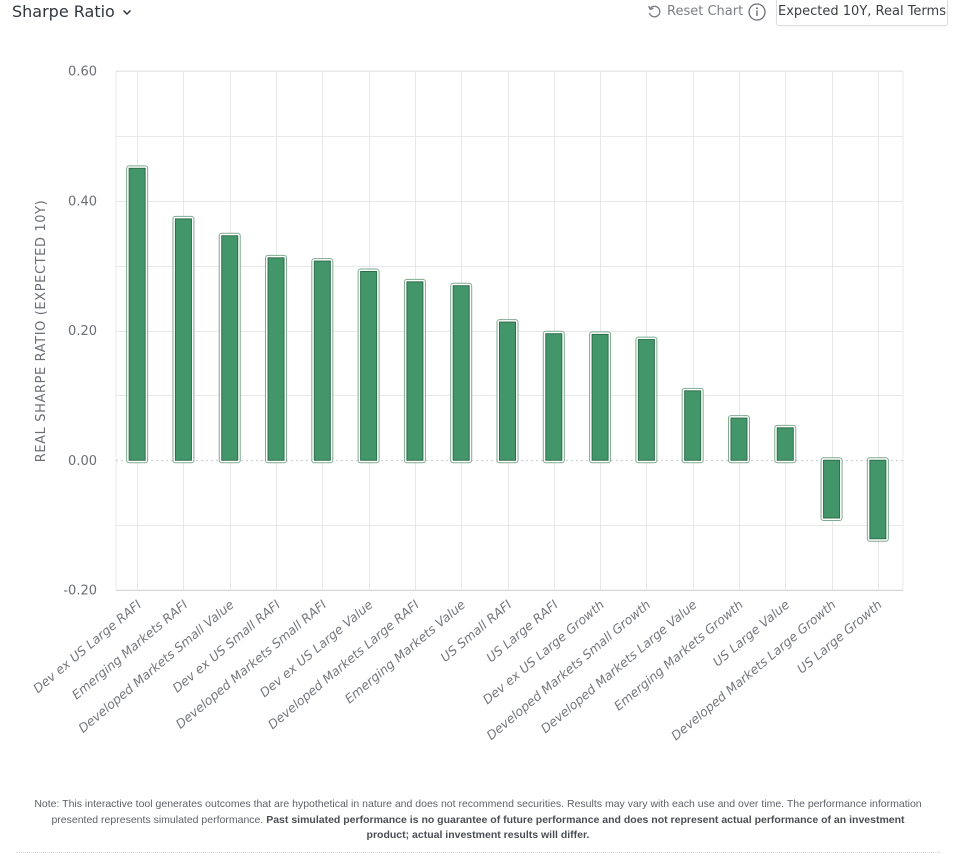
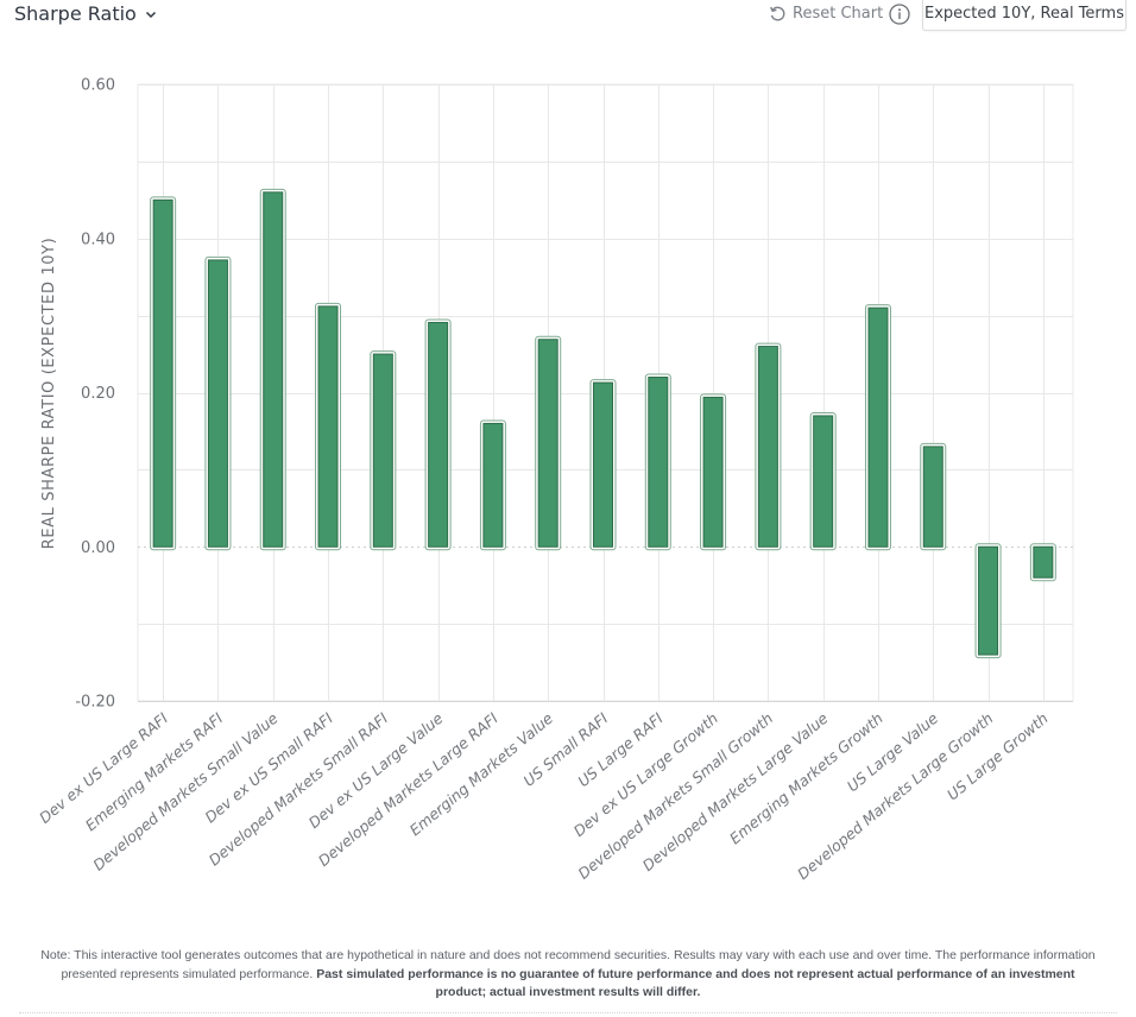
Developed Markets Small Value: 0.35 -> 0.46
Developed Markets Small RAFI: 0.31 -> 0.25
Developed Markets Large RAFI: 0.28 -> 0.16
US Large RAFI: 0.20 -> 0.22
Developed Markets Small Growth: 0.19 -> 0.26
Developed Markets Large Value: 0.11 -> 0.17
Emerging Markets Growth: 0.07 -> 0.31
US Large Value: 0.05 -> 0.13
Developed Markets Large Growth: -0.09 -> -0.14
US Large Growth: -0.12 -> -0.04
